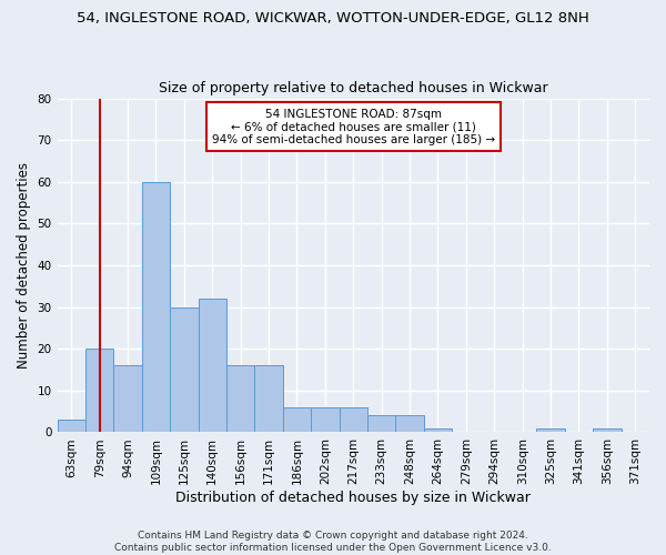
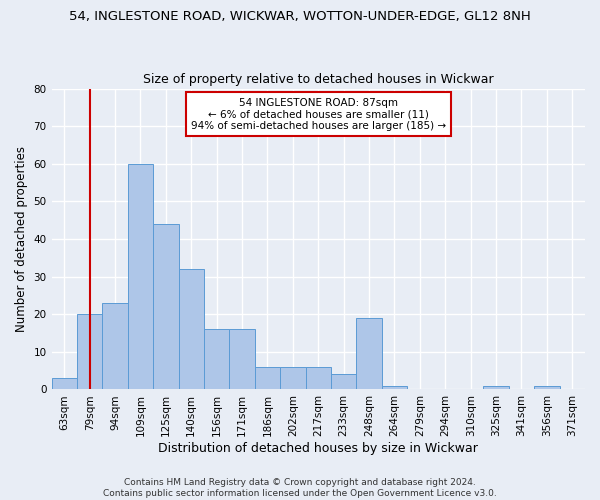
94sqm: 16 -> 23
125sqm: 30 -> 44
248sqm: 4 -> 19
